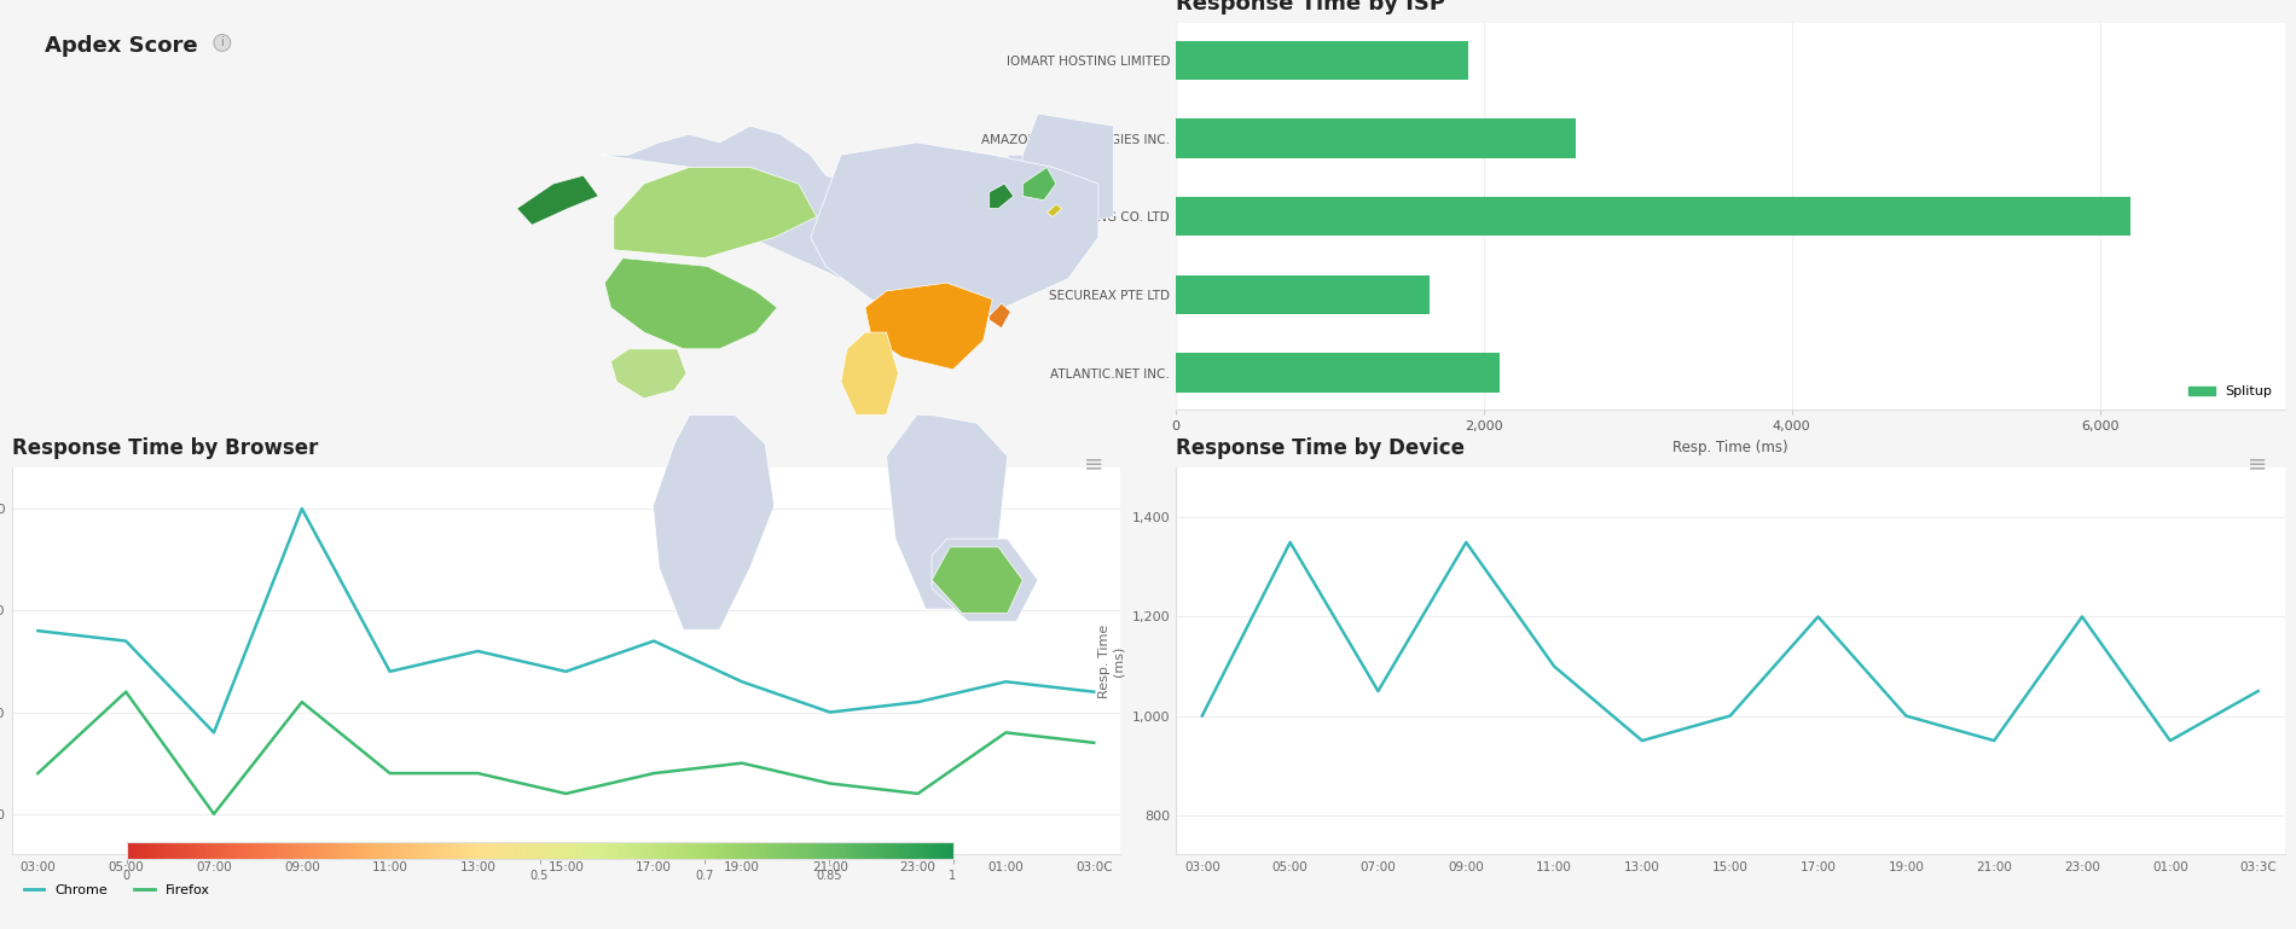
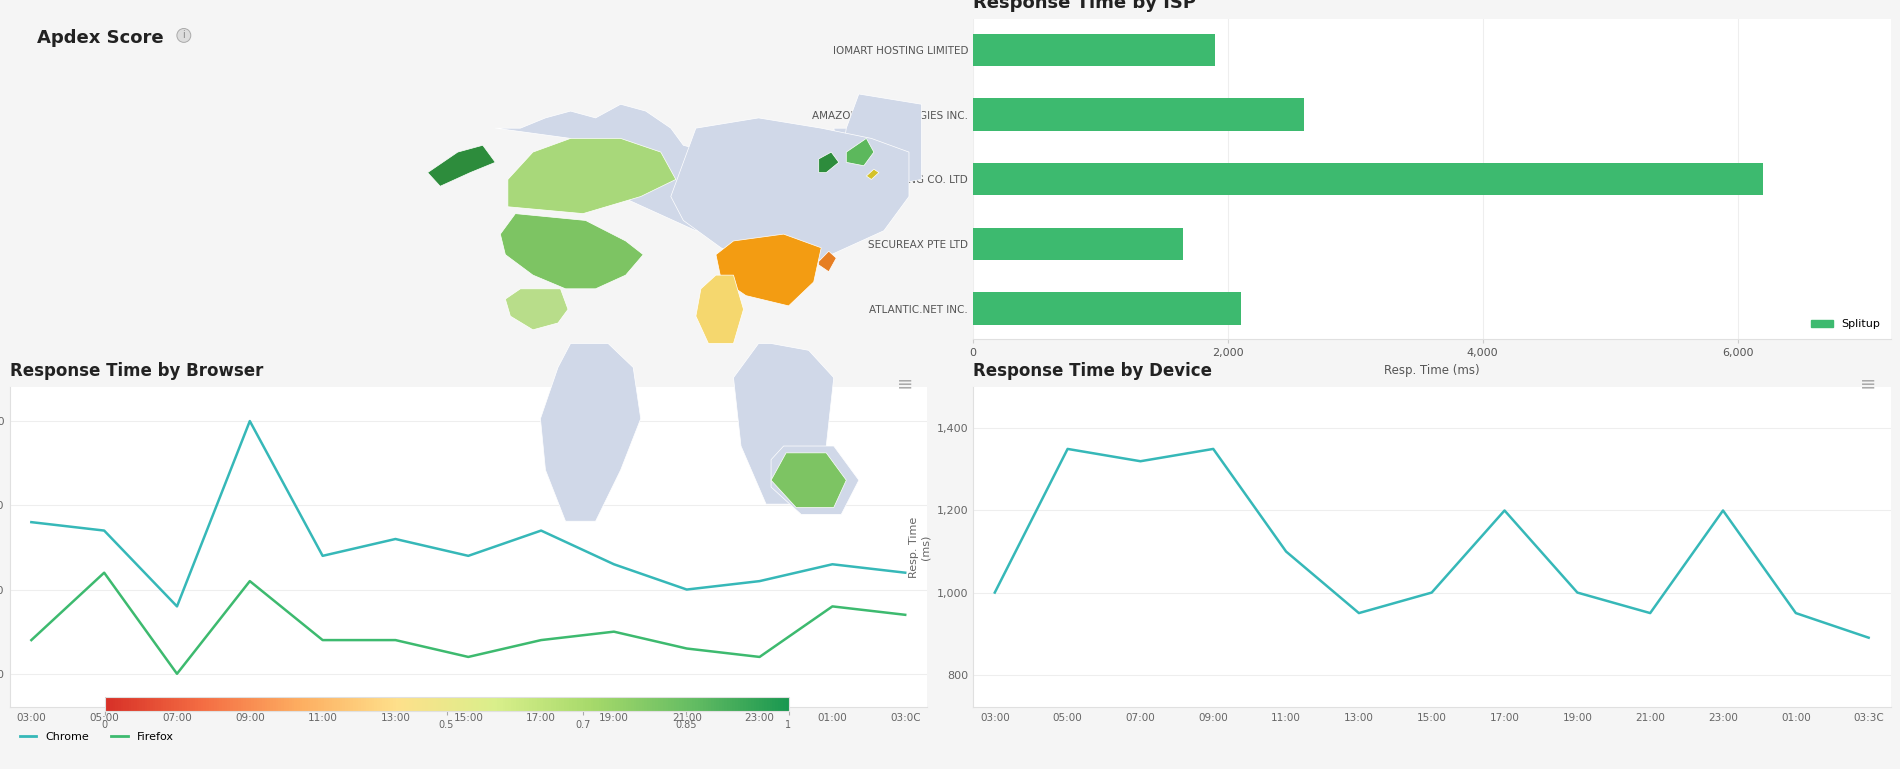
Response Time by Device/07:00: 1,050 -> 1,320
Response Time by Device/03:3C: 1,050 -> 890
